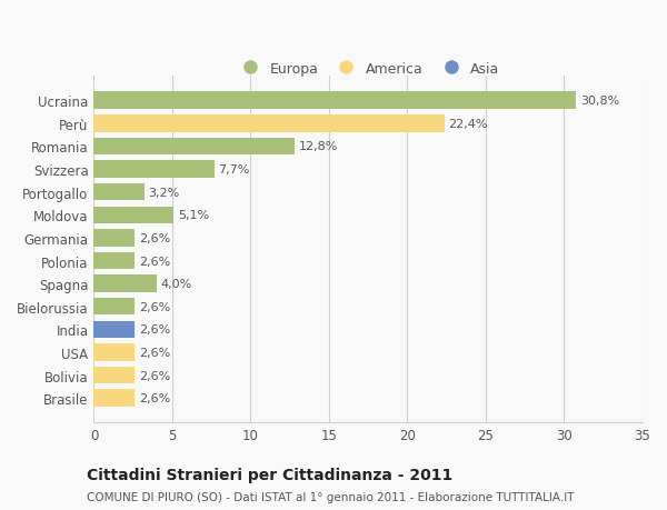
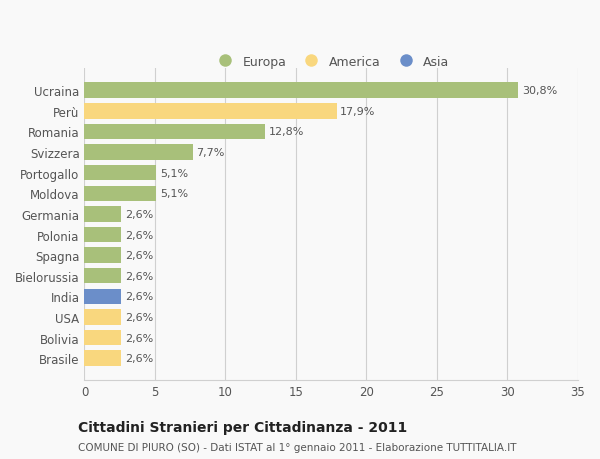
Perù: 22,4% -> 17,9%
Portogallo: 3,2% -> 5,1%
Spagna: 4,0% -> 2,6%
